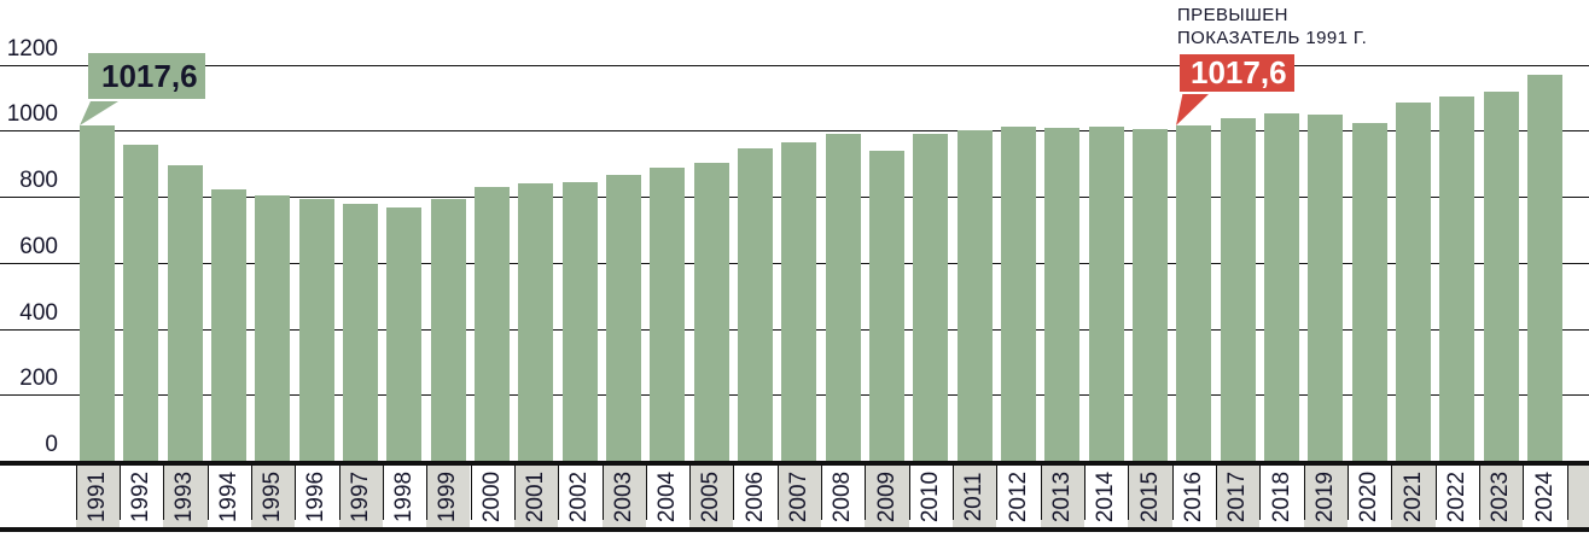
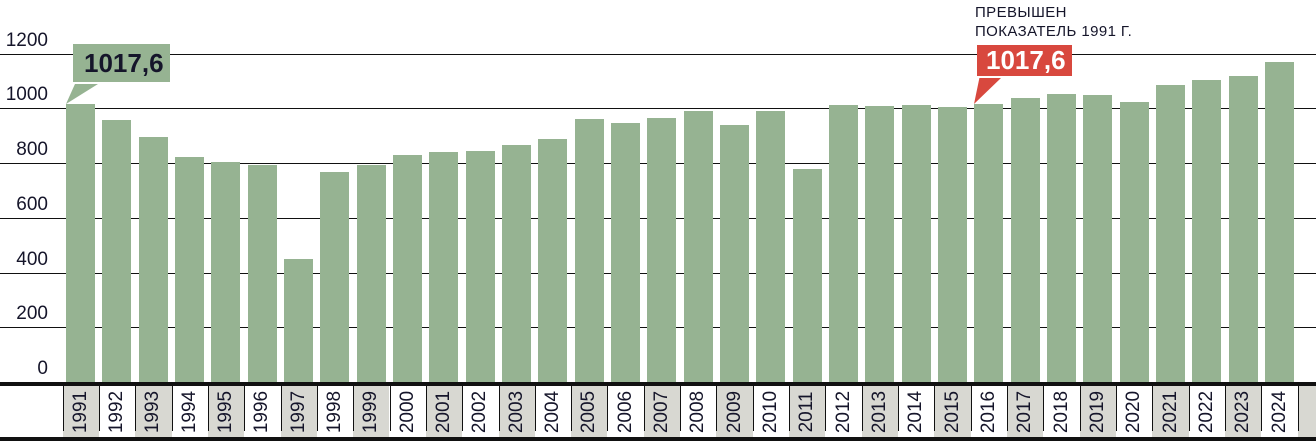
1997: 780 -> 450
2005: 900 -> 960
2011: 1000 -> 780
